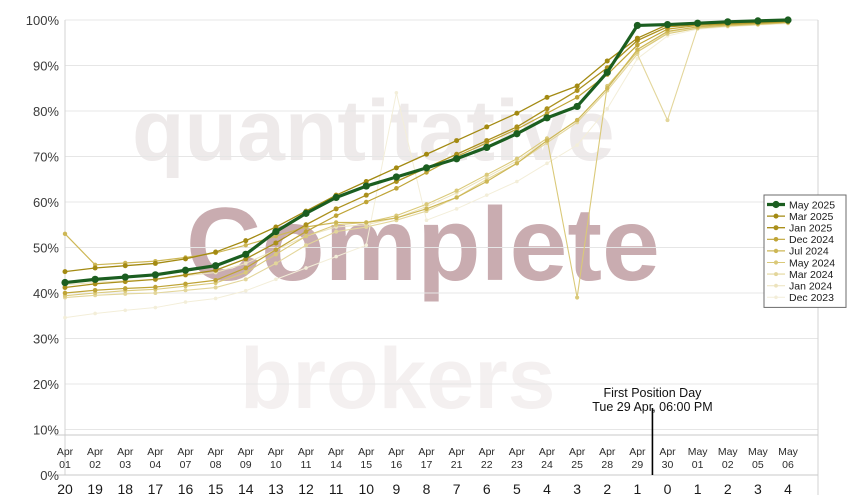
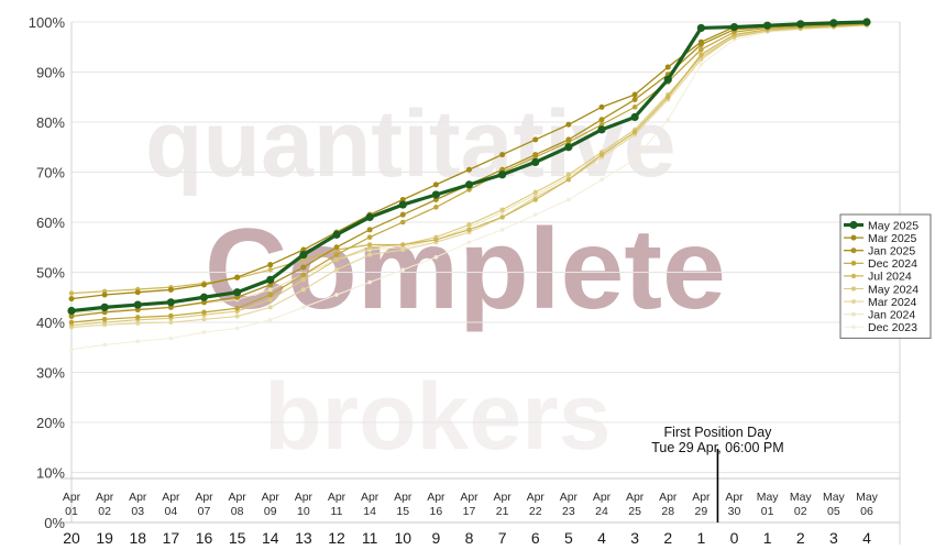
Jul 2024/Apr 01: 53% -> 46%
Dec 2023/Apr 16: 84% -> 53%
May 2024/Apr 25: 39% -> 78%
Mar 2024/Apr 30: 78% -> 97%
